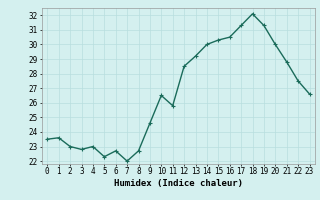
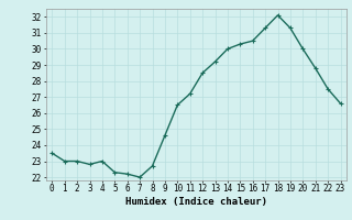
1: 23.6 -> 23.0
6: 22.7 -> 22.2
11: 25.8 -> 27.2
